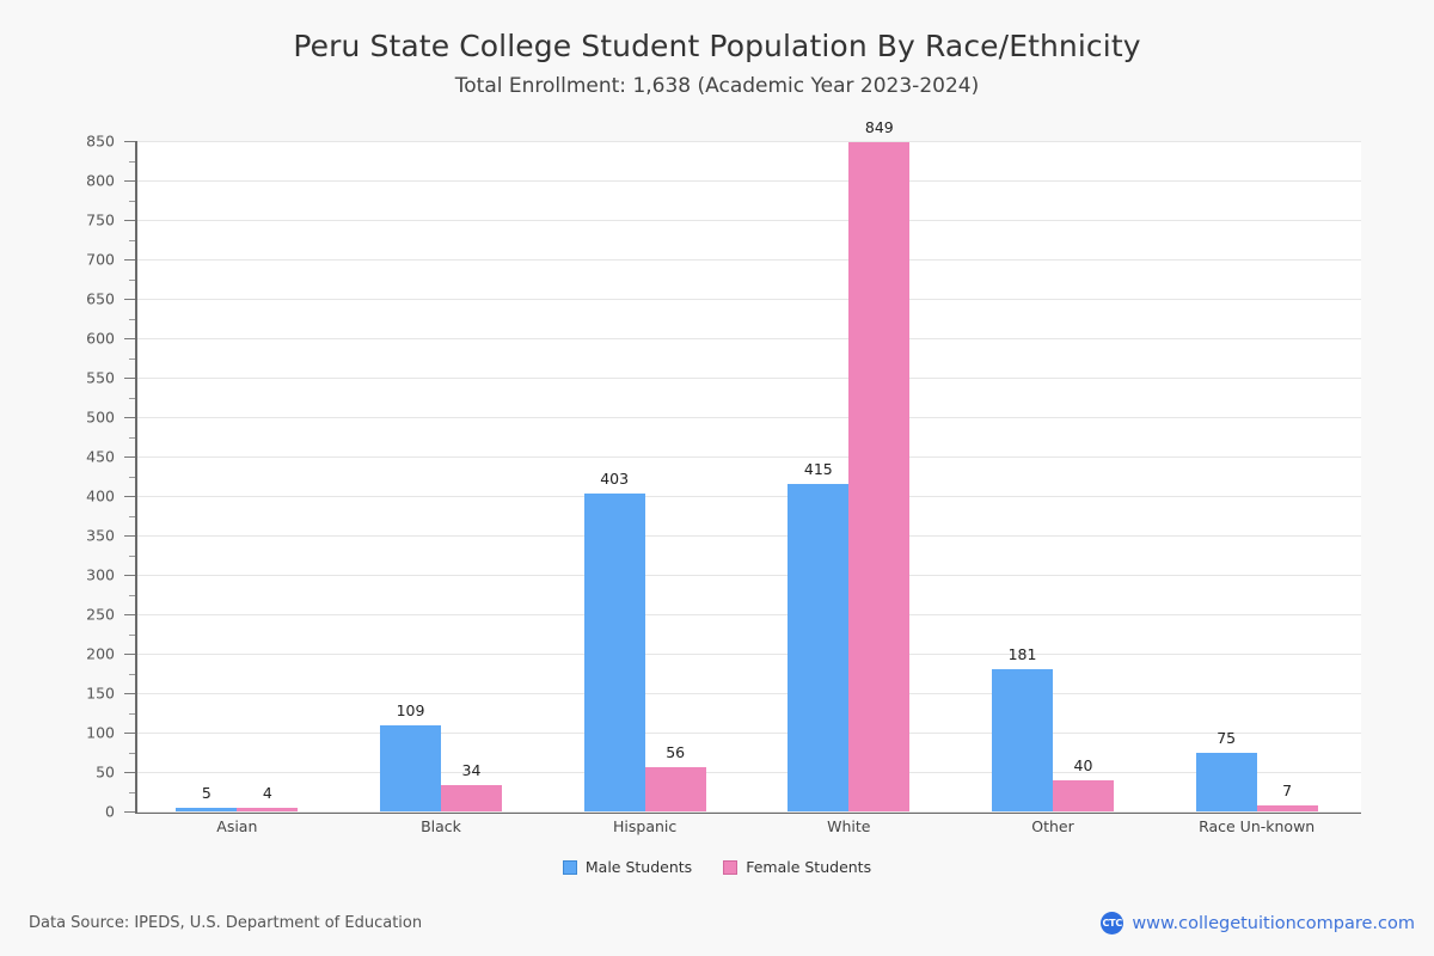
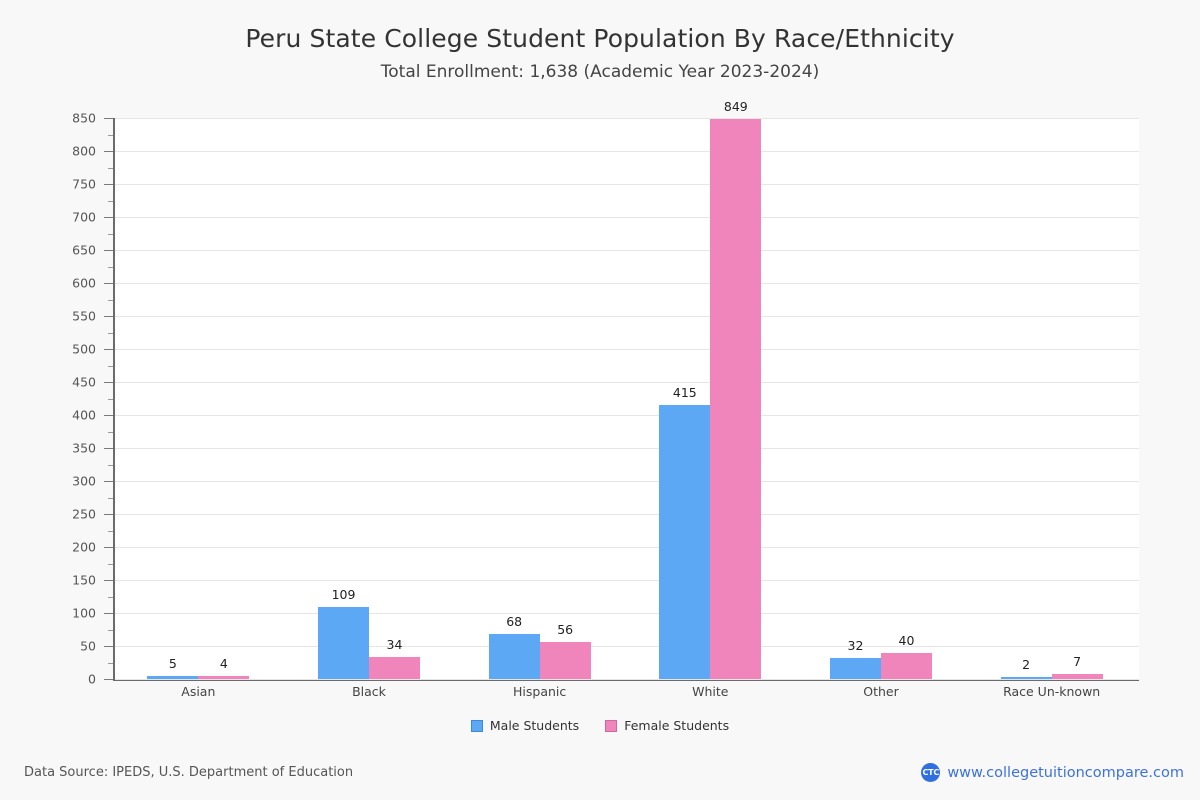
Male Students/Hispanic: 403 -> 68
Male Students/Other: 181 -> 32
Male Students/Race Un-known: 75 -> 2
